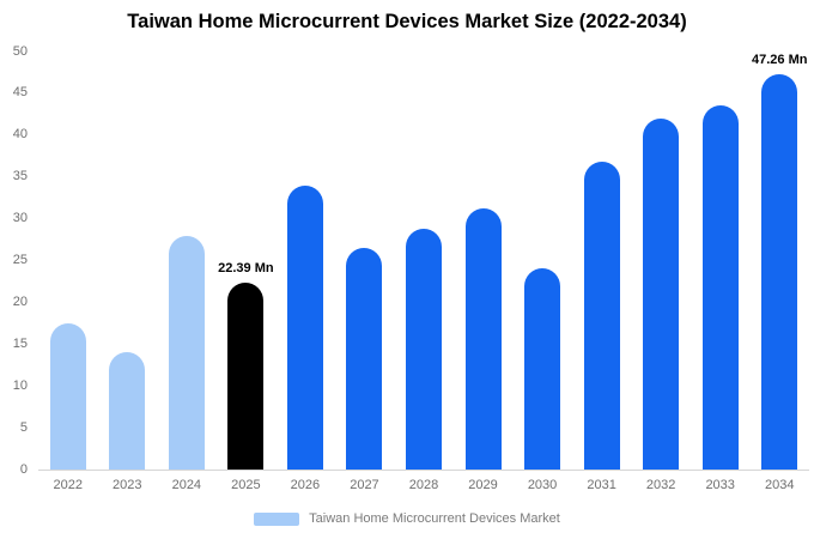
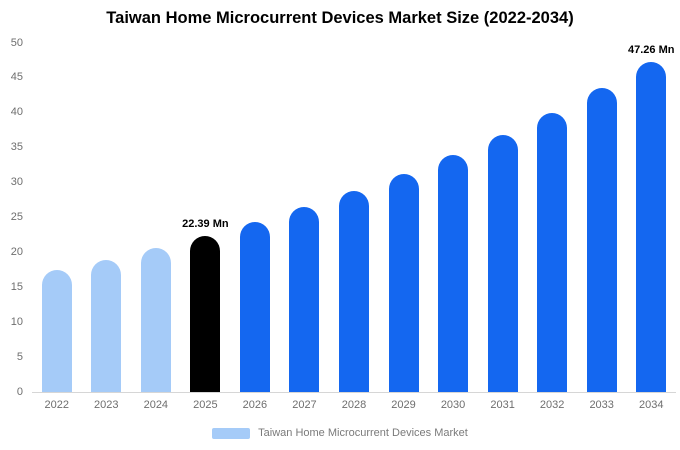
2023: 14 -> 19
2024: 28 -> 21
2026: 34 -> 24
2030: 24 -> 34
2032: 42 -> 40
